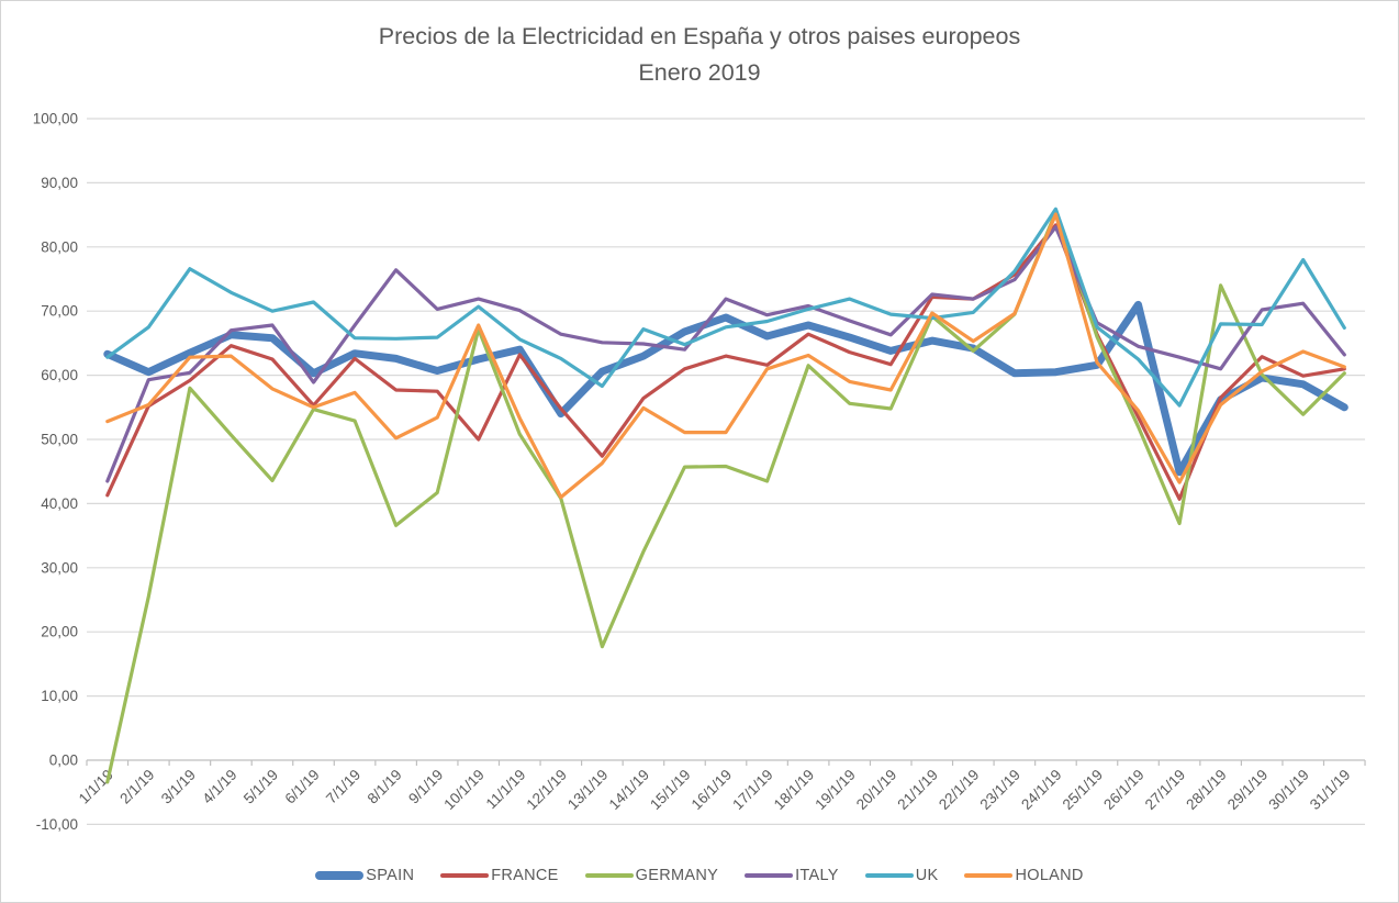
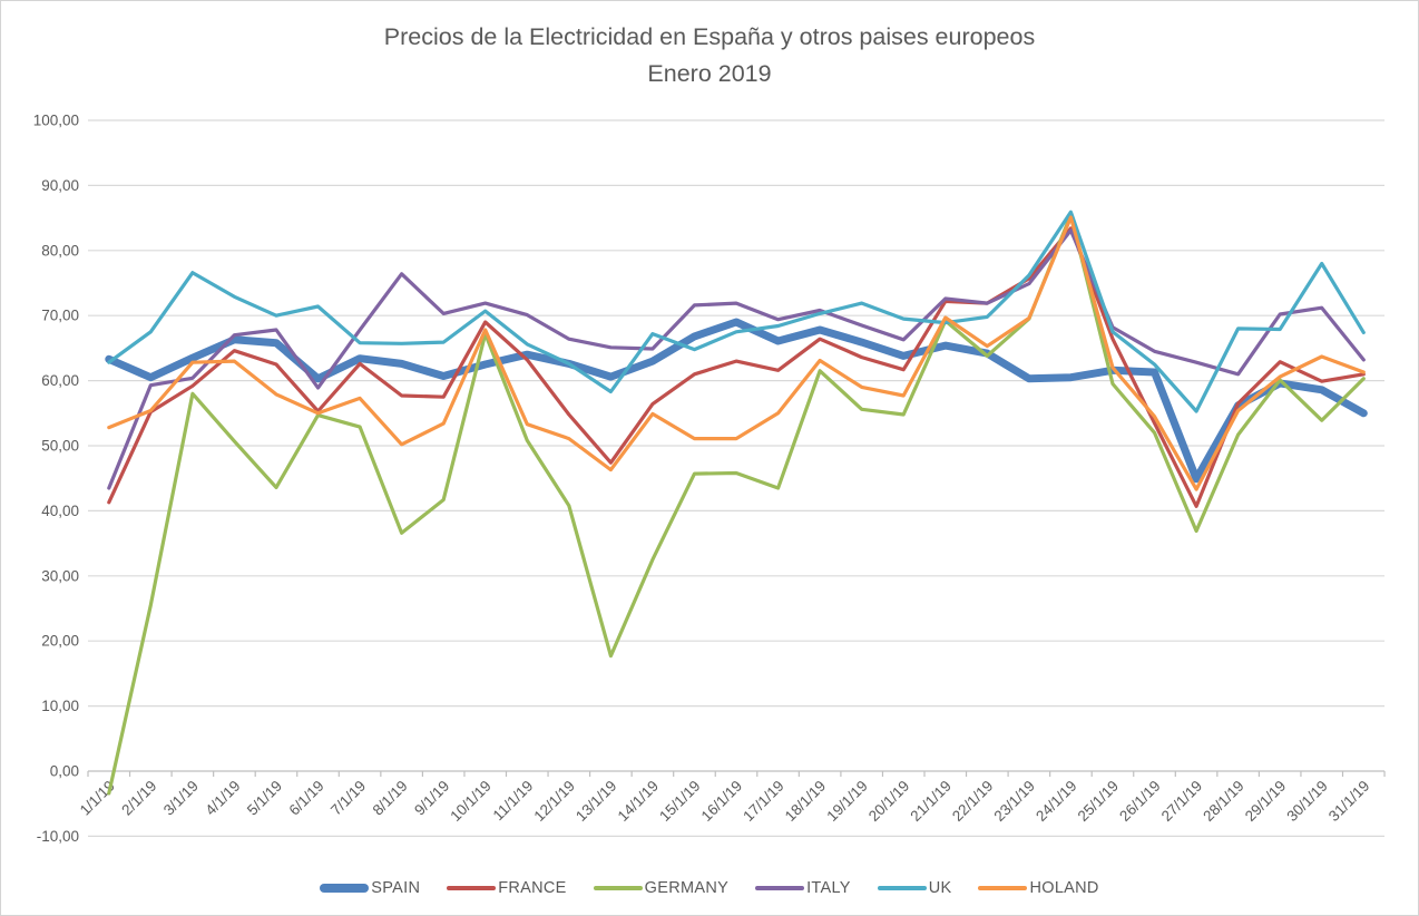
FRANCE/10/1/19: 50 -> 69
SPAIN/12/1/19: 54 -> 63
HOLAND/12/1/19: 41 -> 51
ITALY/15/1/19: 64 -> 72
HOLAND/17/1/19: 61 -> 55
GERMANY/25/1/19: 66 -> 60
SPAIN/26/1/19: 71 -> 61
GERMANY/28/1/19: 74 -> 52
